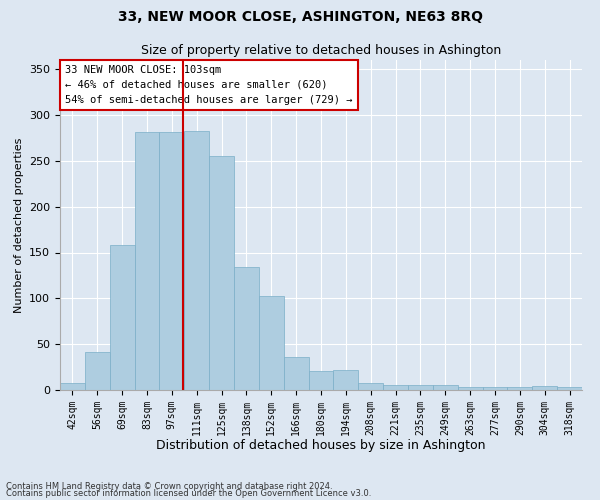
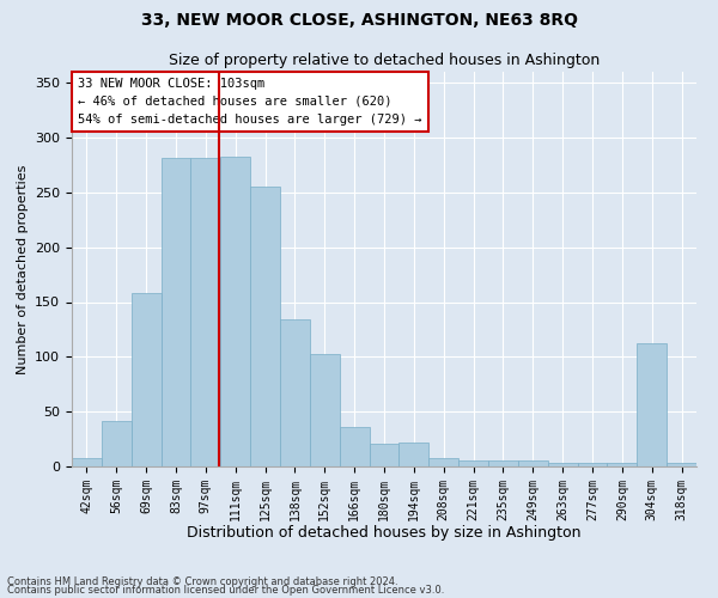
304sqm: 4 -> 112
